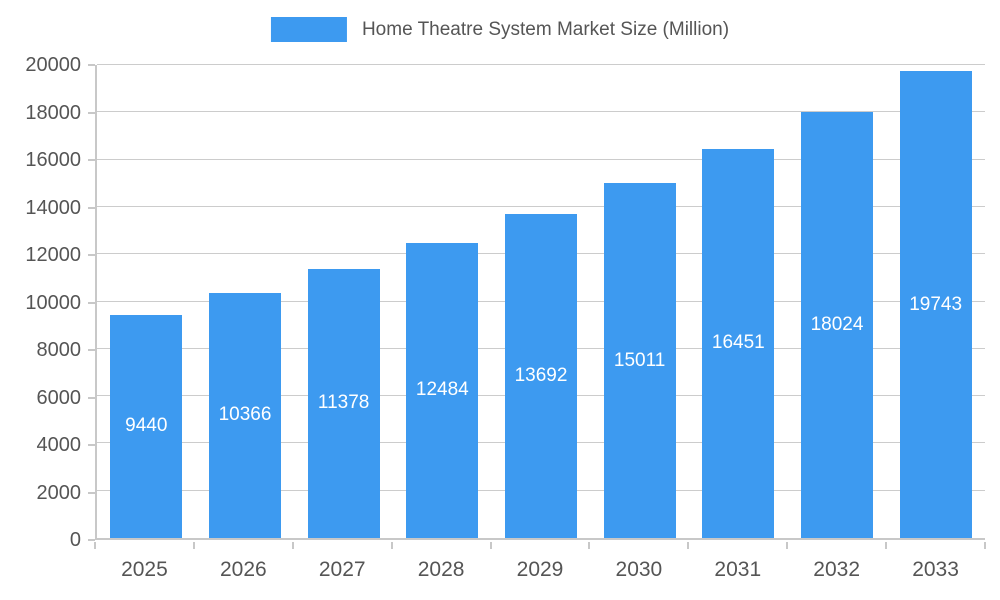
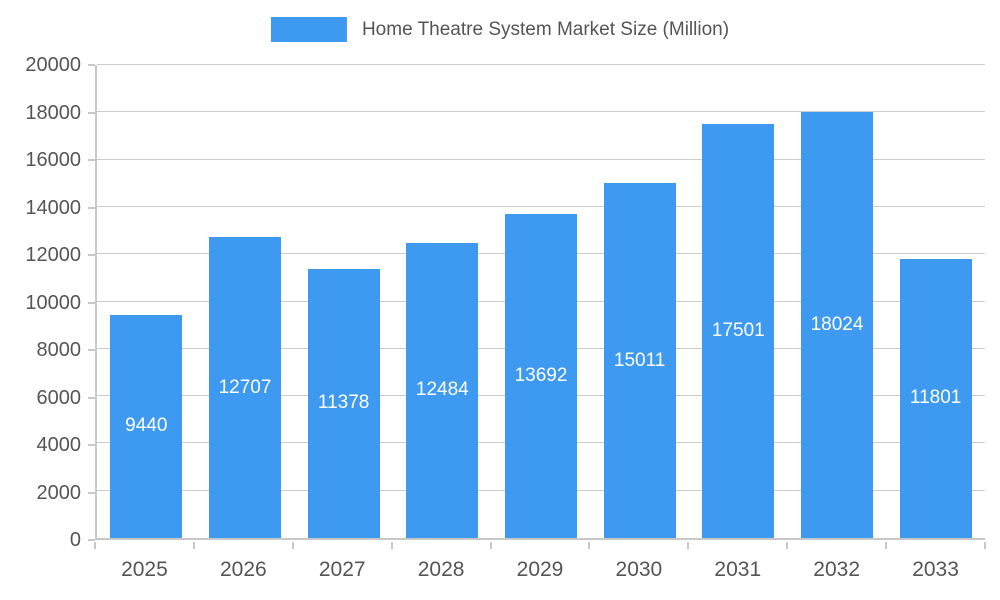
2026: 10366 -> 12707
2031: 16451 -> 17501
2033: 19743 -> 11801
